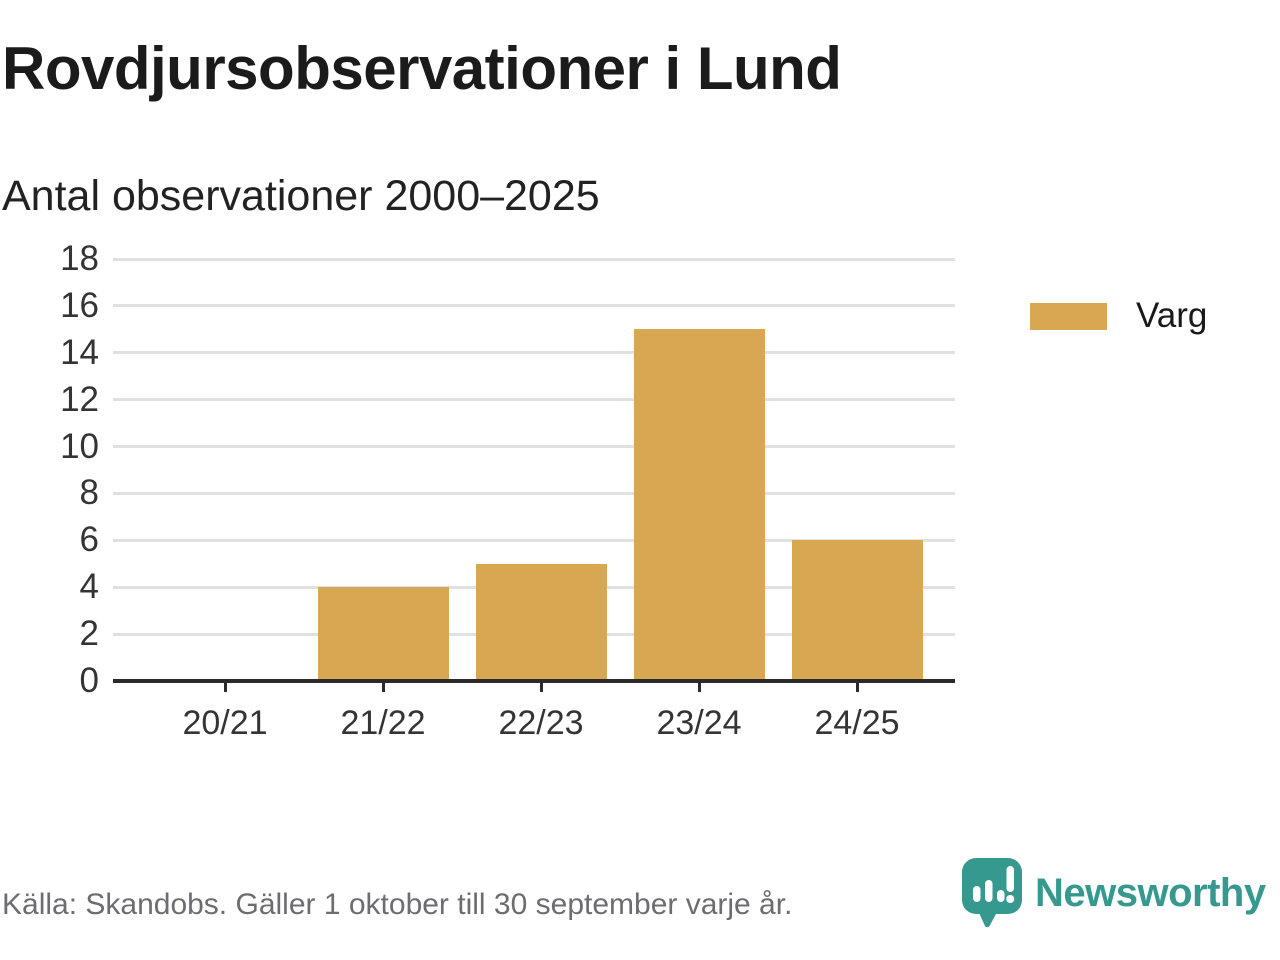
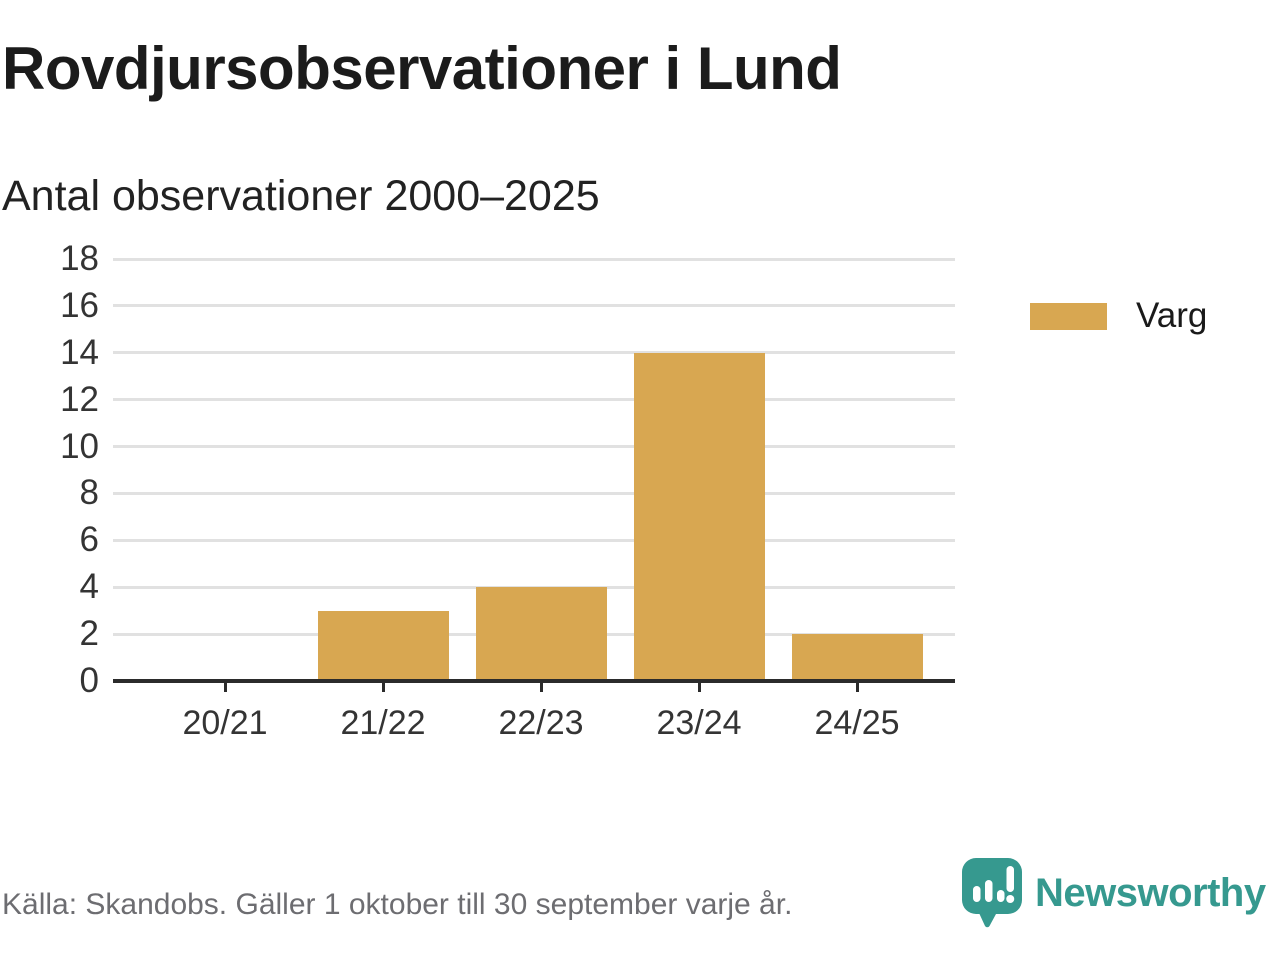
21/22: 4 -> 3
22/23: 5 -> 4
23/24: 15 -> 14
24/25: 6 -> 2
